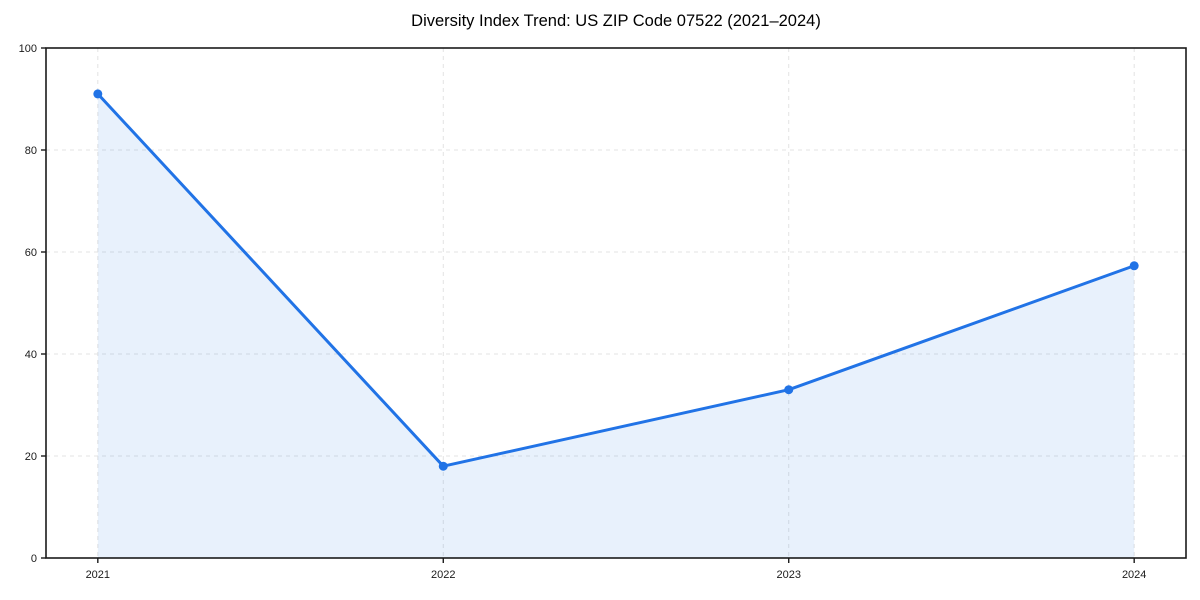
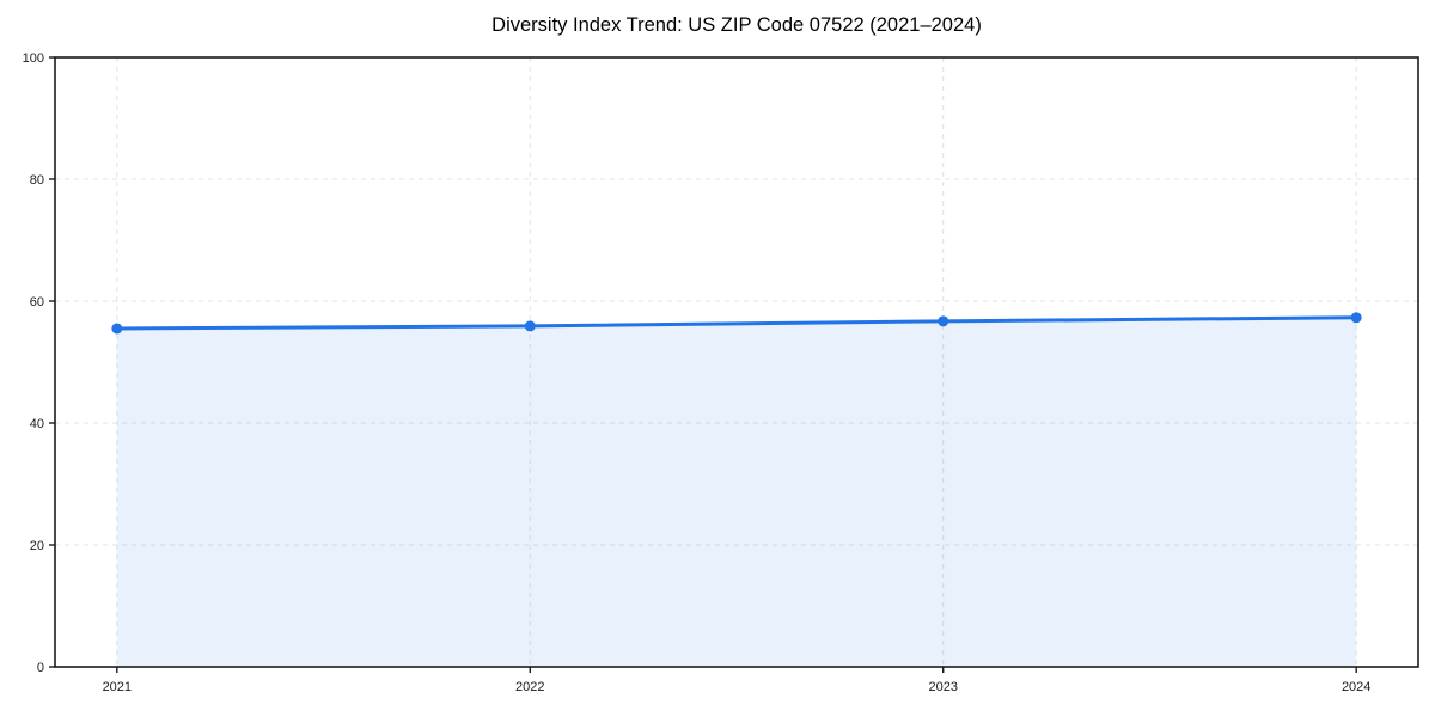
2021: 91 -> 56
2022: 18 -> 56
2023: 33 -> 57
